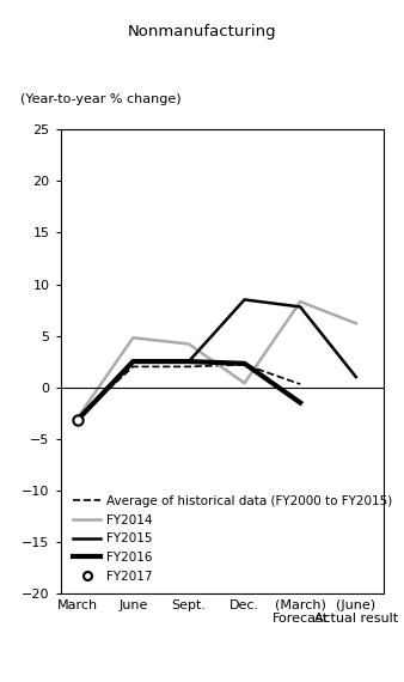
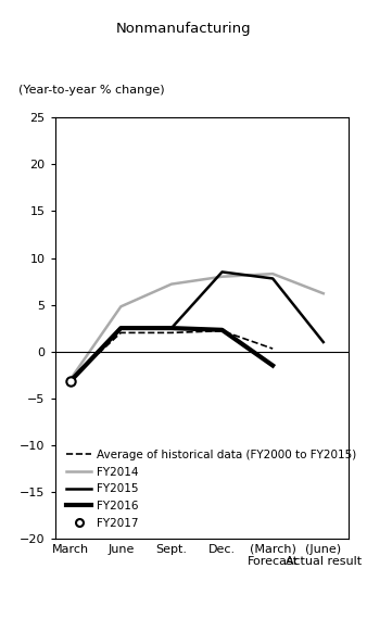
FY2014/Sept.: 4.2 -> 7.2
FY2014/Dec.: 0.4 -> 8.0
